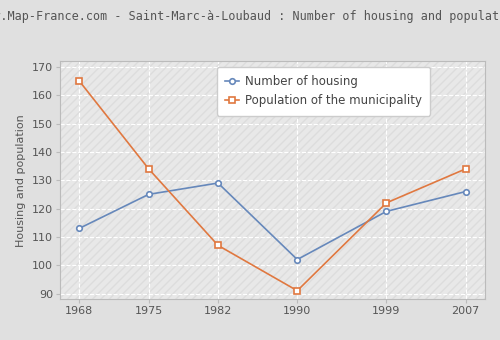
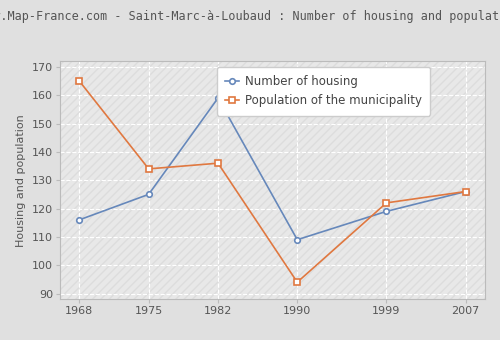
Number of housing/1968: 113 -> 116
Number of housing/1982: 129 -> 159
Population of the municipality/1982: 107 -> 136
Number of housing/1990: 102 -> 109
Population of the municipality/1990: 91 -> 94
Population of the municipality/2007: 134 -> 126
